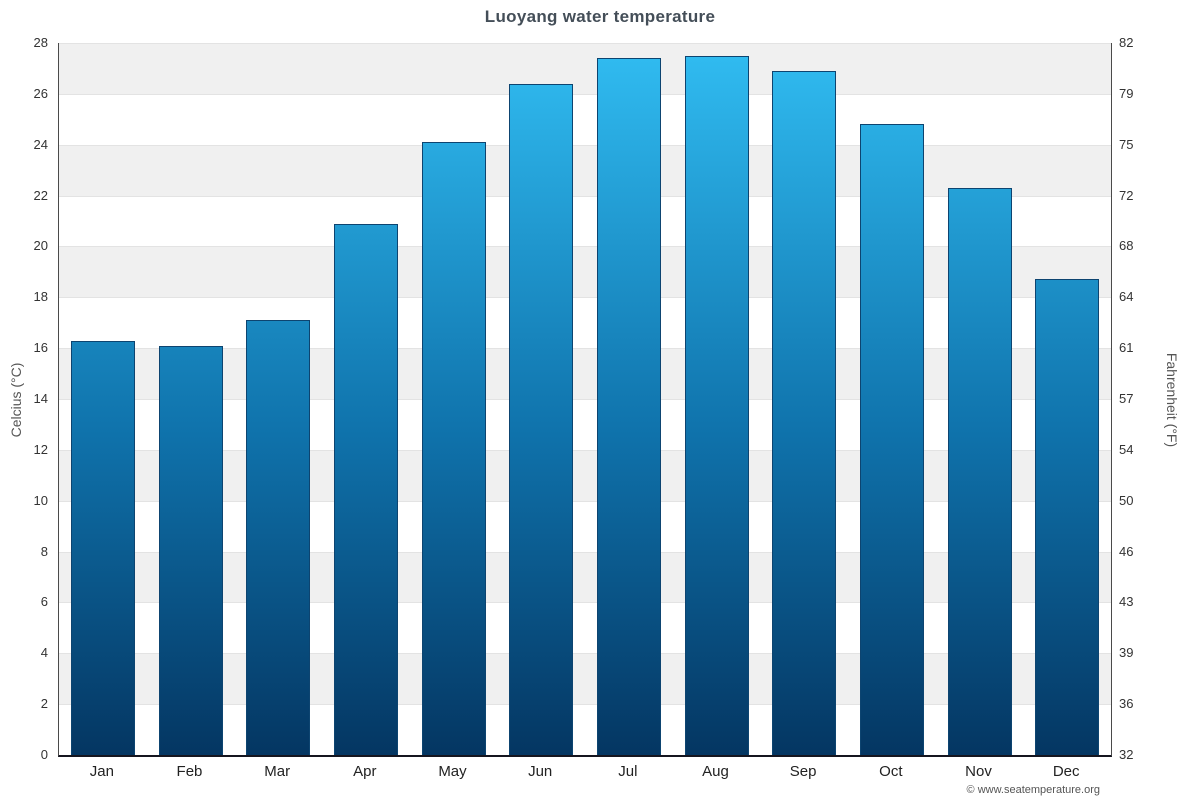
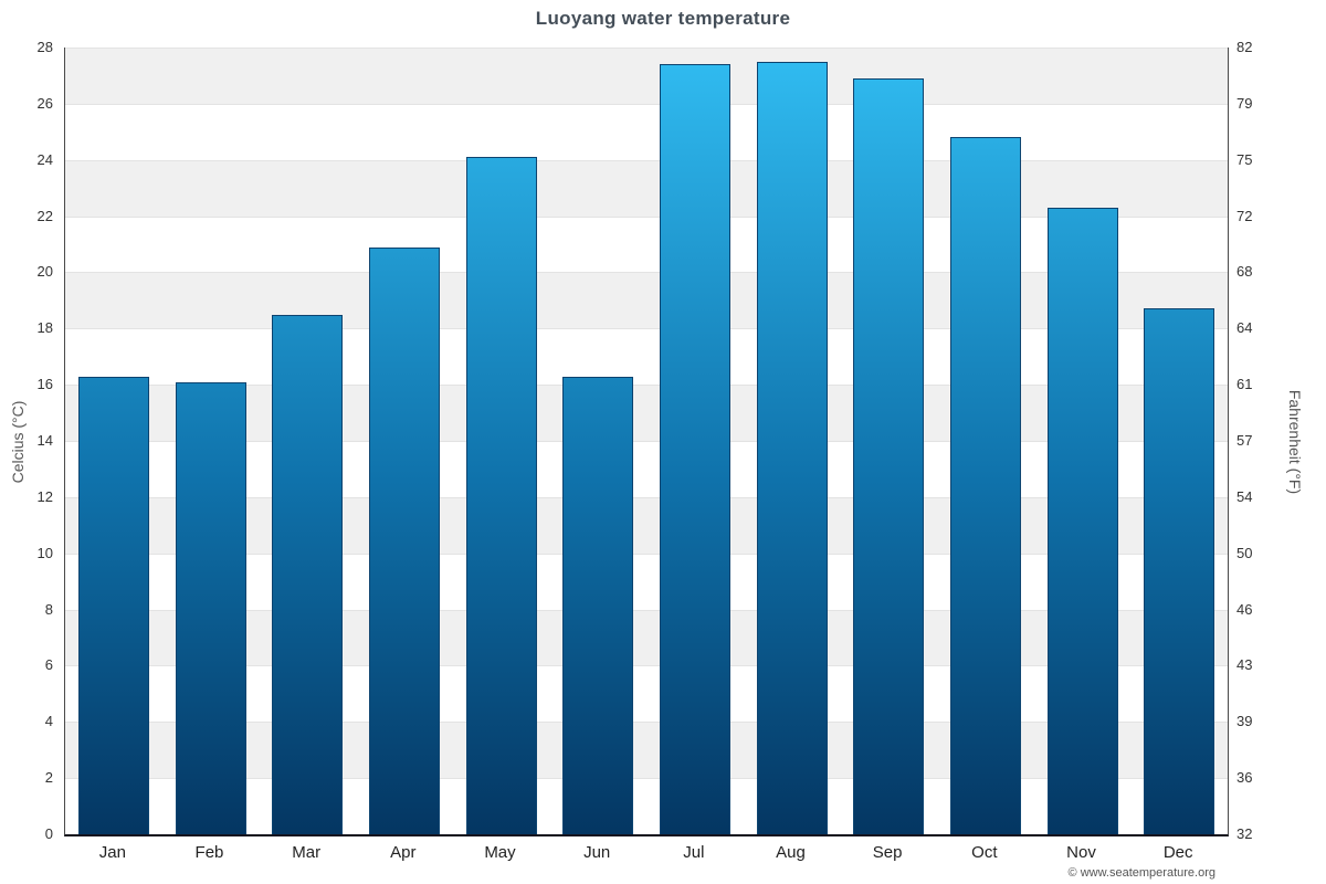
Mar: 17.1 -> 18.5
Jun: 26.4 -> 16.3
